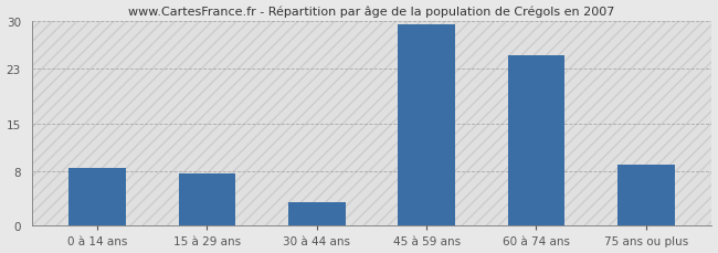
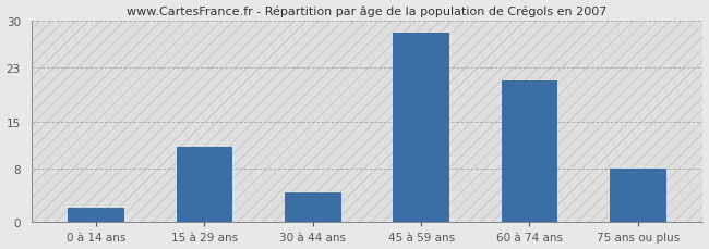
0 à 14 ans: 8.5 -> 2.2
15 à 29 ans: 7.7 -> 11.2
30 à 44 ans: 3.5 -> 4.4
45 à 59 ans: 29.5 -> 28.2
60 à 74 ans: 25.0 -> 21.0
75 ans ou plus: 9.0 -> 8.0
